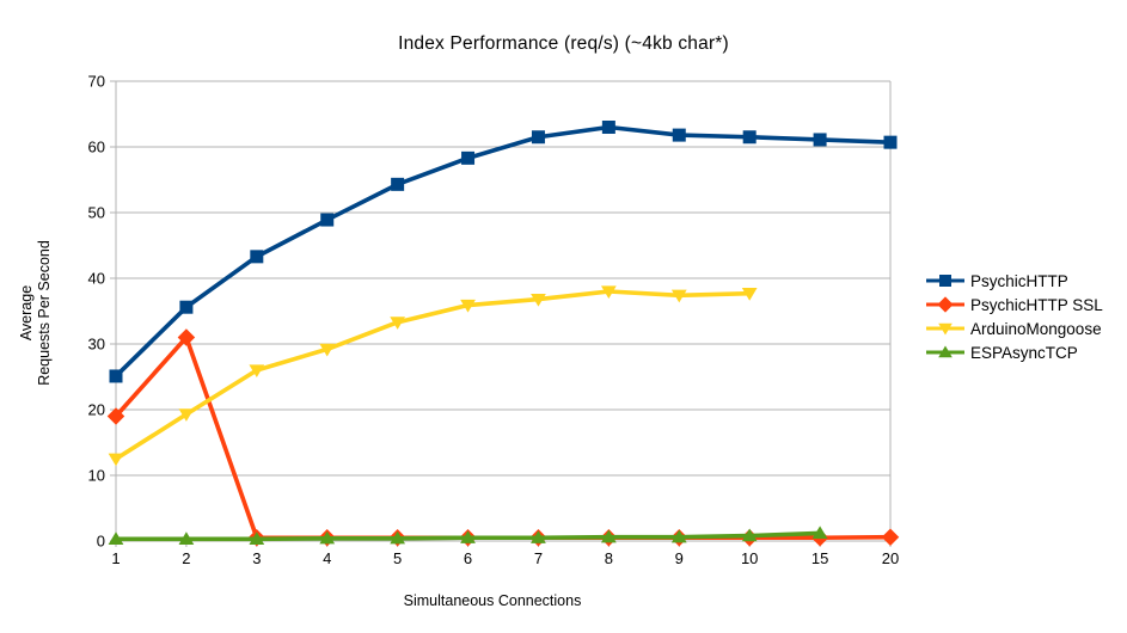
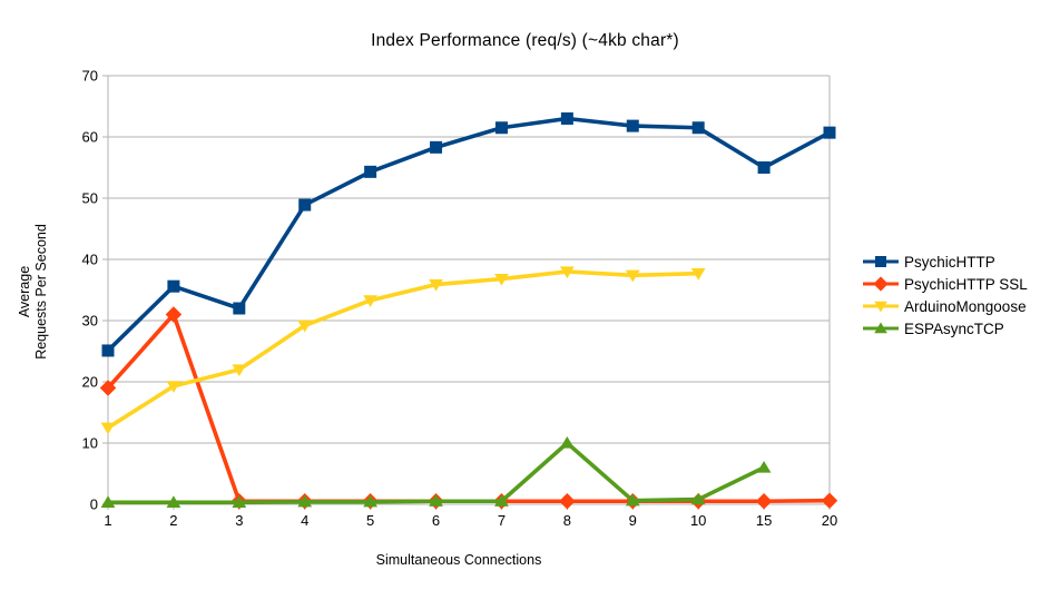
PsychicHTTP/3: 43 -> 32
ArduinoMongoose/3: 26 -> 22
ESPAsyncTCP/8: 1 -> 10
PsychicHTTP/15: 61 -> 55
ESPAsyncTCP/15: 1 -> 6
